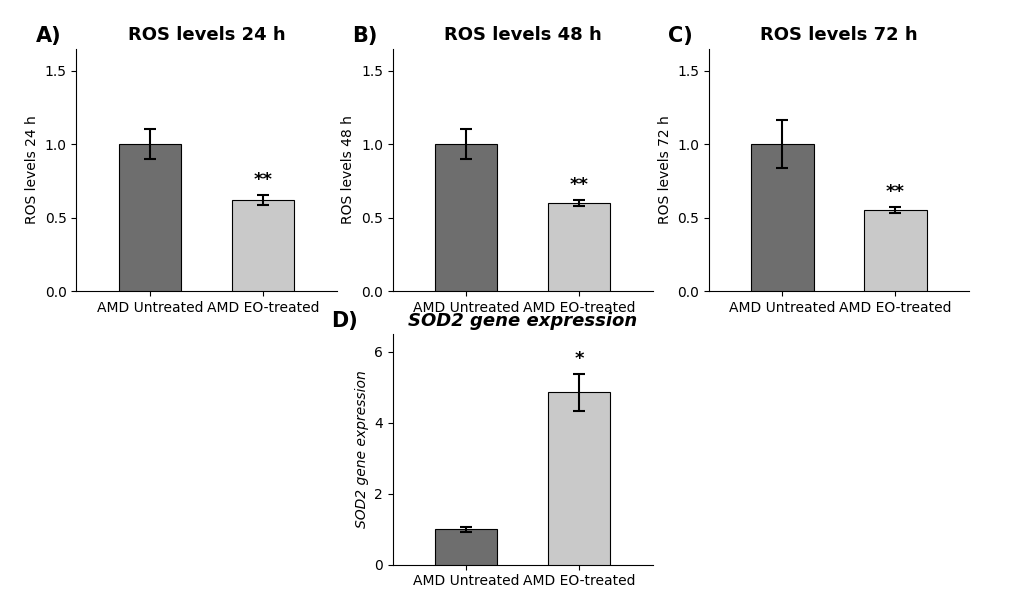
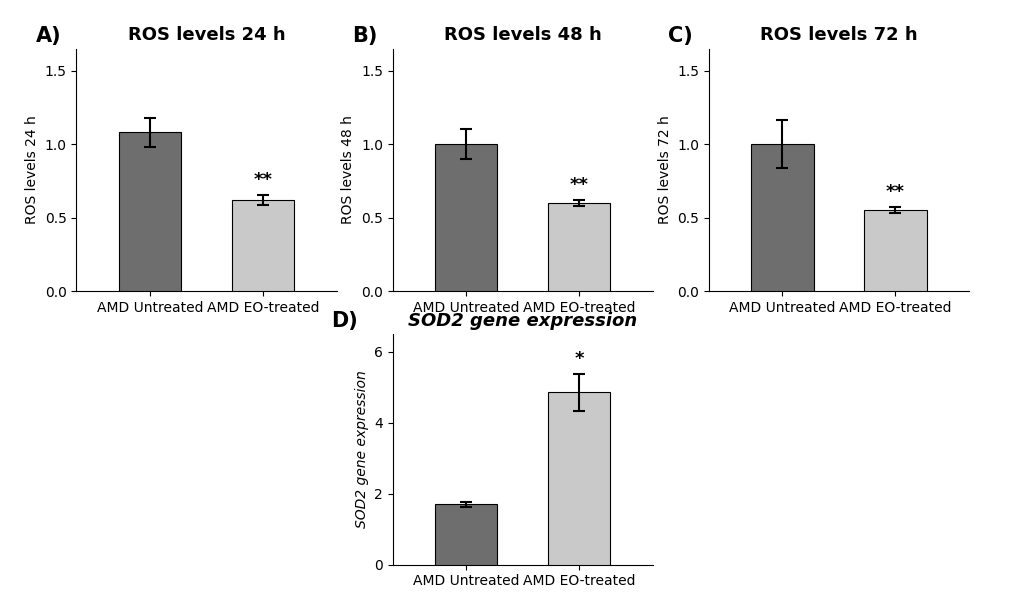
ROS levels 24 h/AMD Untreated: 1.00 -> 1.08
SOD2 gene expression/AMD Untreated: 1.00 -> 1.70
